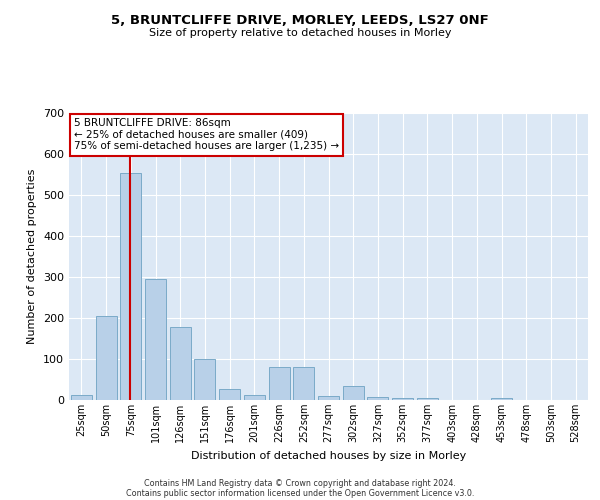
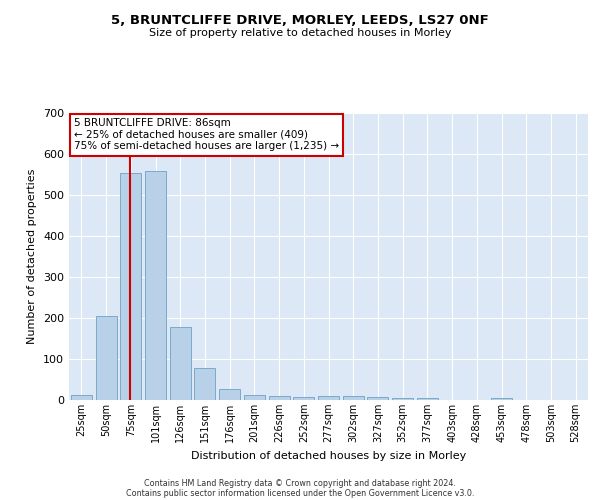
101sqm: 295 -> 558
151sqm: 100 -> 77
226sqm: 80 -> 10
252sqm: 80 -> 7
302sqm: 35 -> 10
